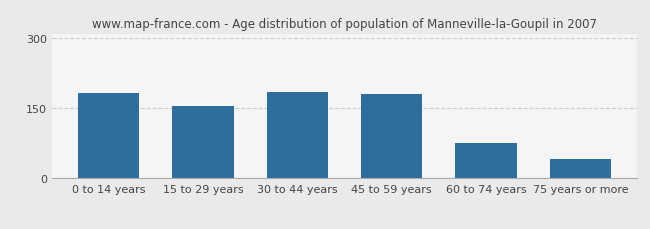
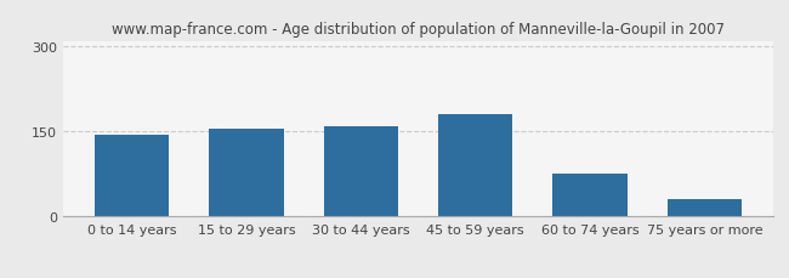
0 to 14 years: 183 -> 145
30 to 44 years: 185 -> 160
75 years or more: 42 -> 30
